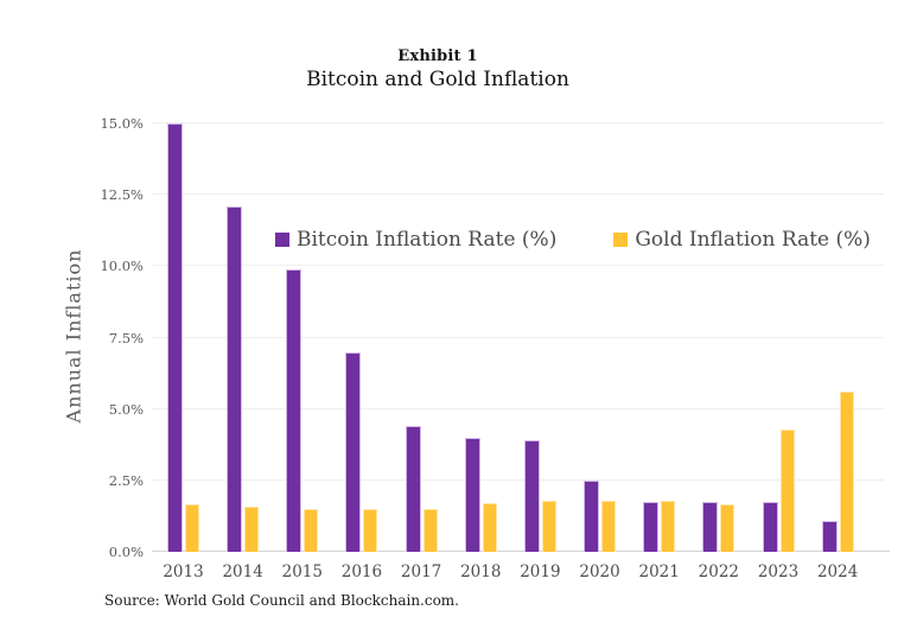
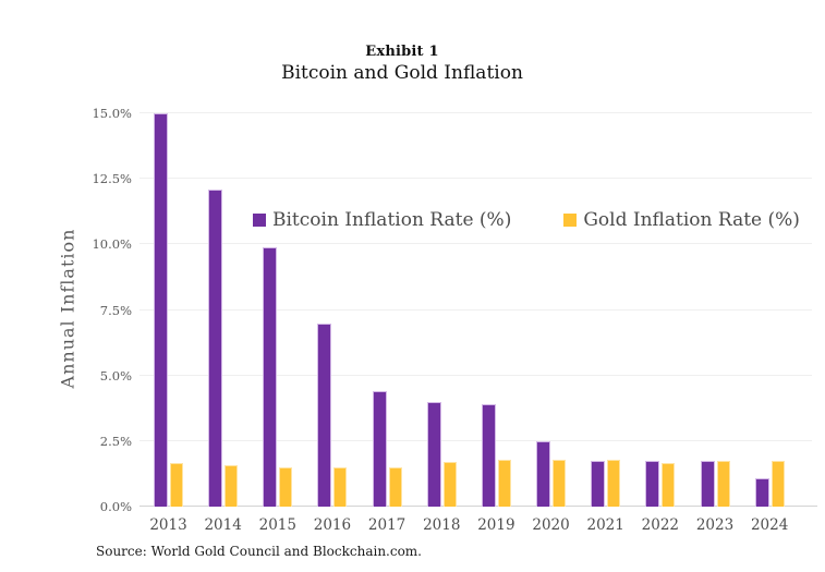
Gold Inflation Rate (%)/2023: 4.3% -> 1.7%
Gold Inflation Rate (%)/2024: 5.6% -> 1.8%
